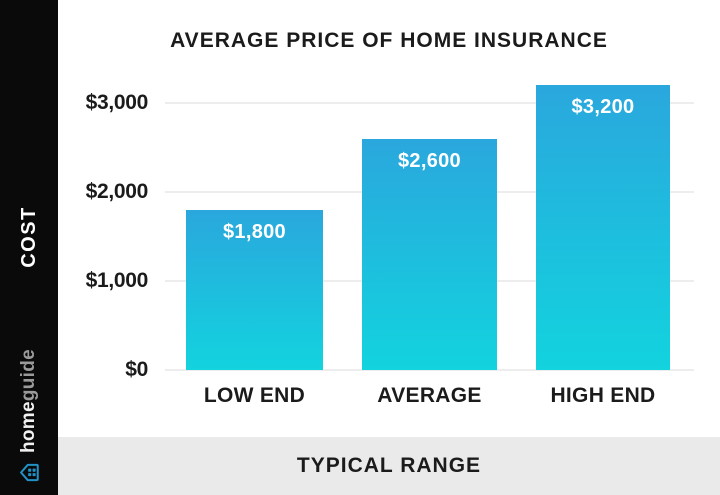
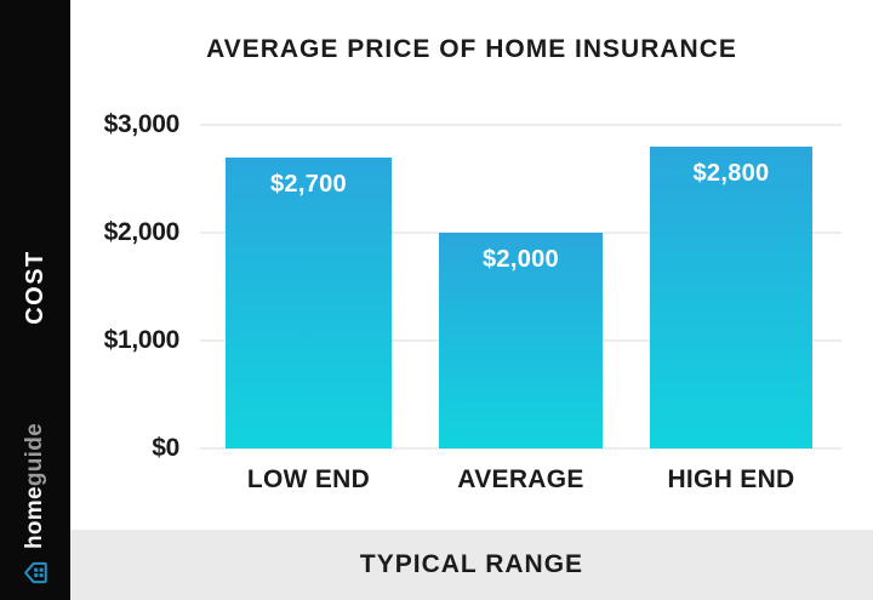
LOW END: $1,800 -> $2,700
AVERAGE: $2,600 -> $2,000
HIGH END: $3,200 -> $2,800
